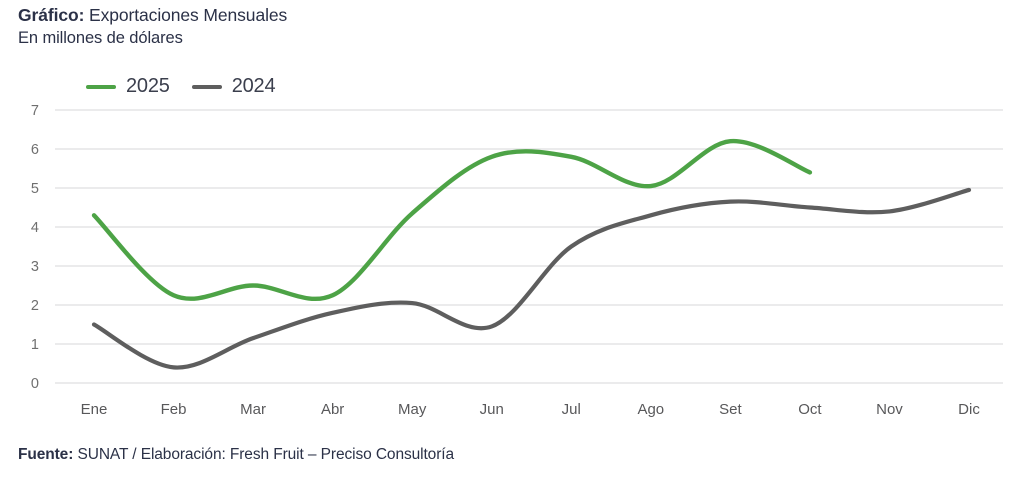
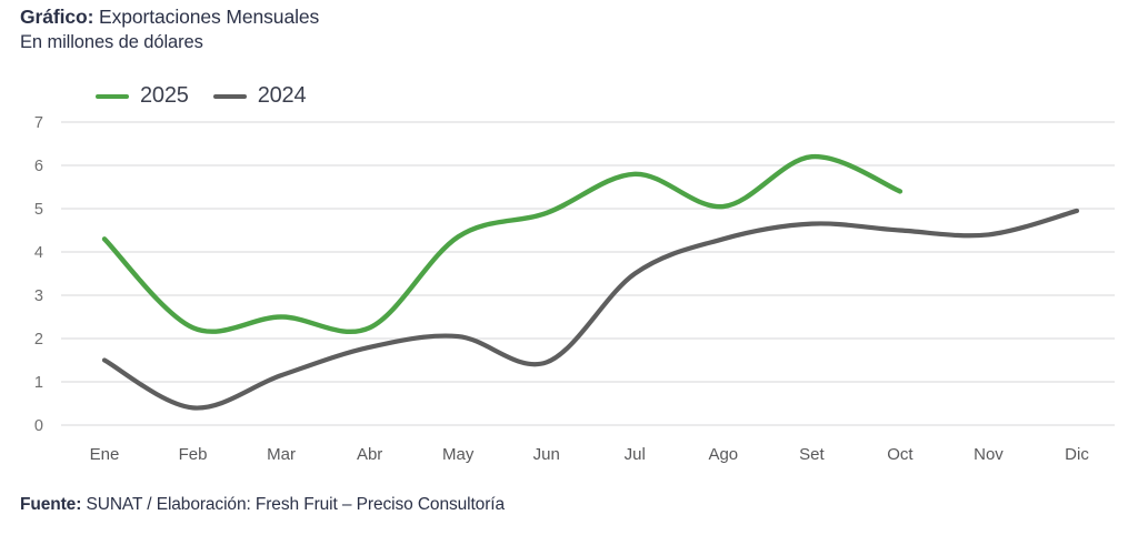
2025/Jun: 5.8 -> 4.9
